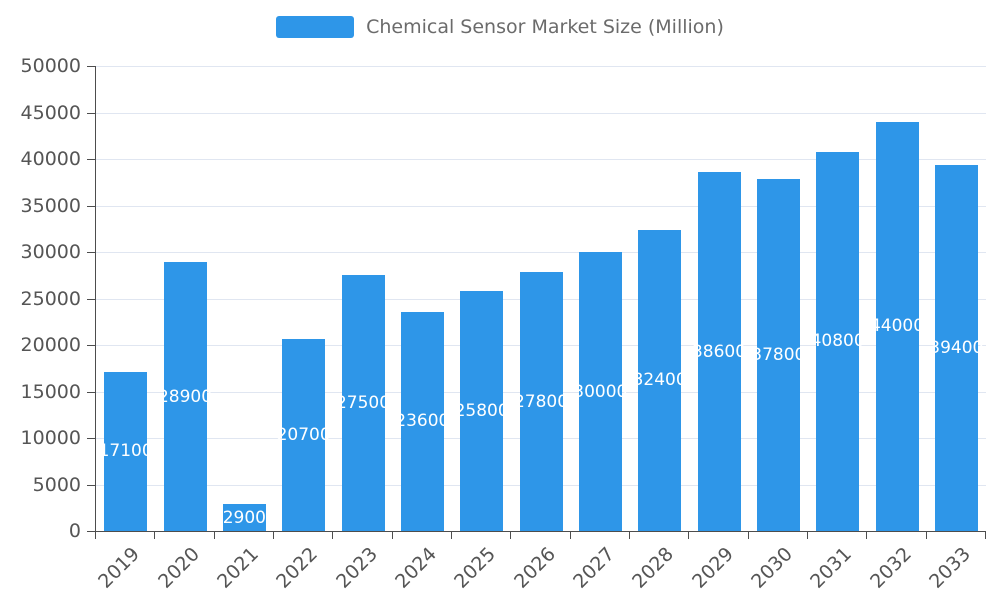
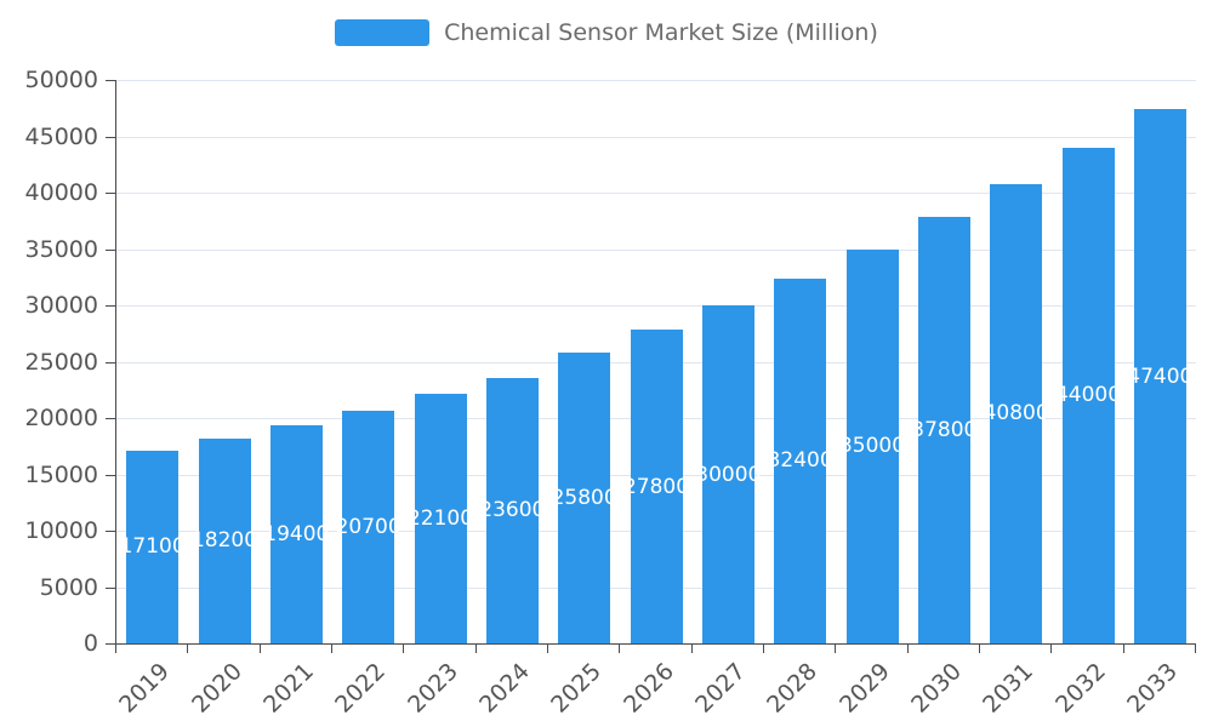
2020: 28900 -> 18200
2021: 2900 -> 19400
2023: 27500 -> 22100
2029: 38600 -> 35000
2033: 39400 -> 47400
